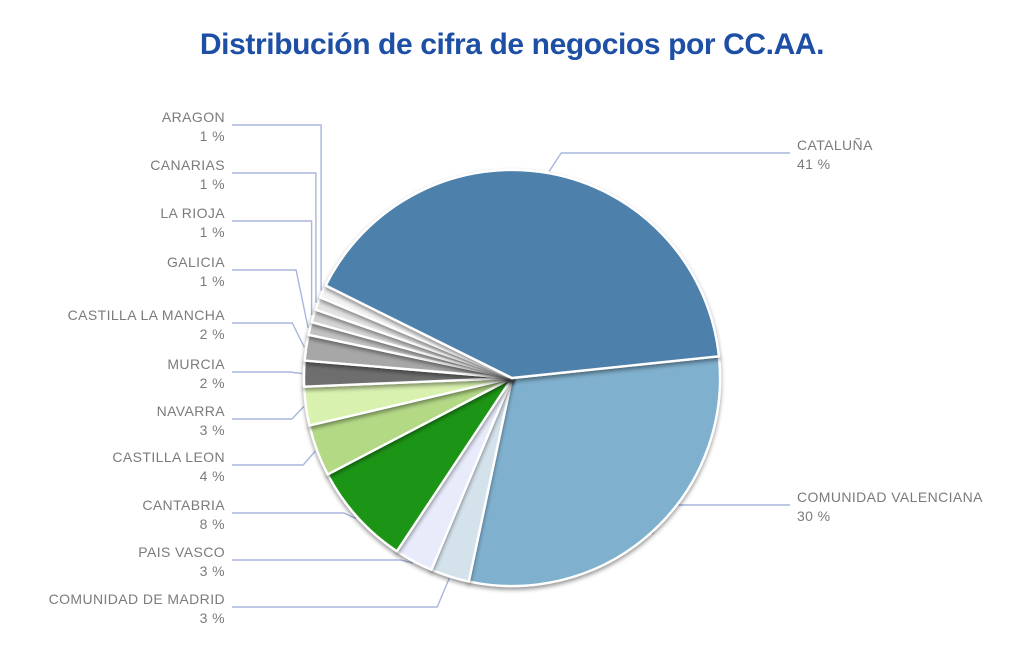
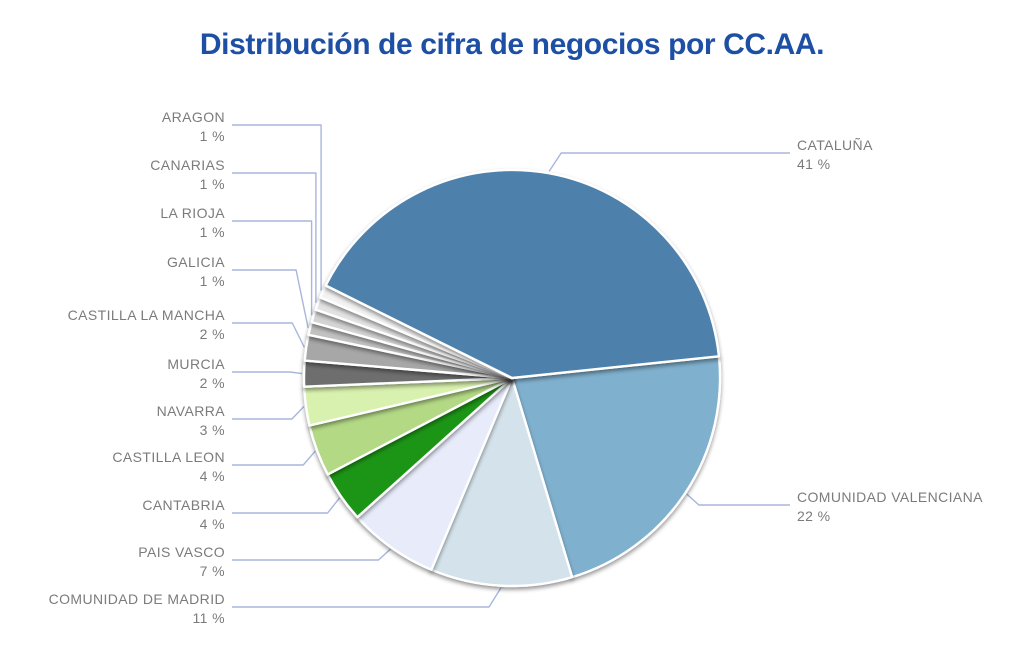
COMUNIDAD VALENCIANA: 30 -> 22
COMUNIDAD DE MADRID: 3 -> 11
PAIS VASCO: 3 -> 7
CANTABRIA: 8 -> 4
